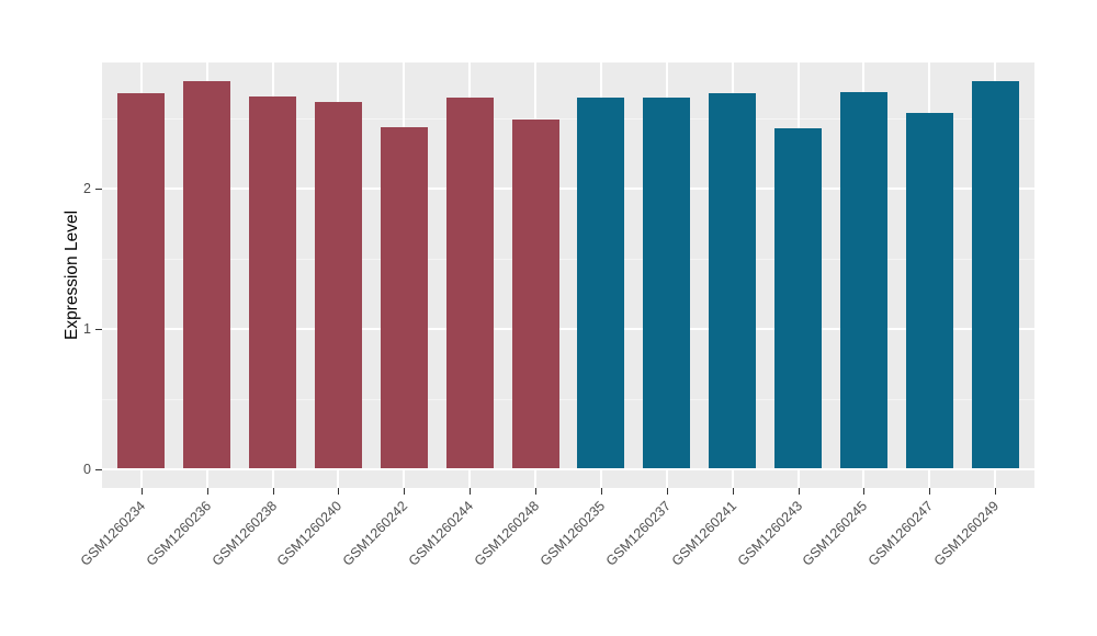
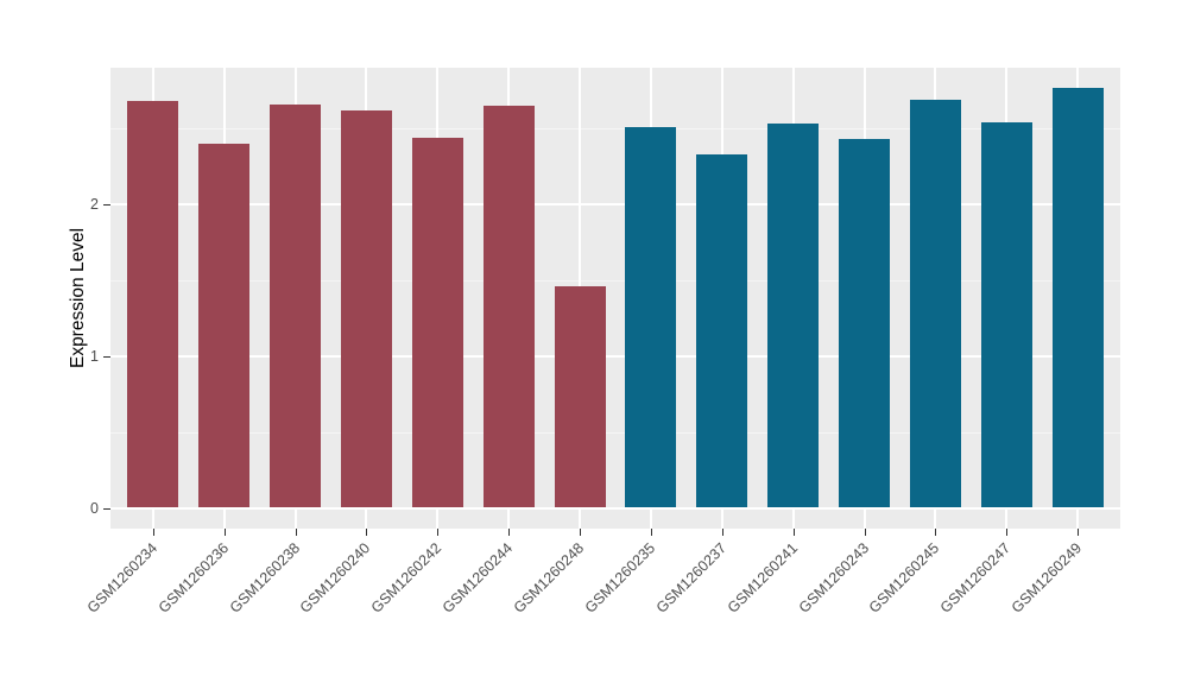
GSM1260236: 2.77 -> 2.40
GSM1260248: 2.49 -> 1.46
GSM1260235: 2.65 -> 2.51
GSM1260237: 2.65 -> 2.33
GSM1260241: 2.68 -> 2.53
